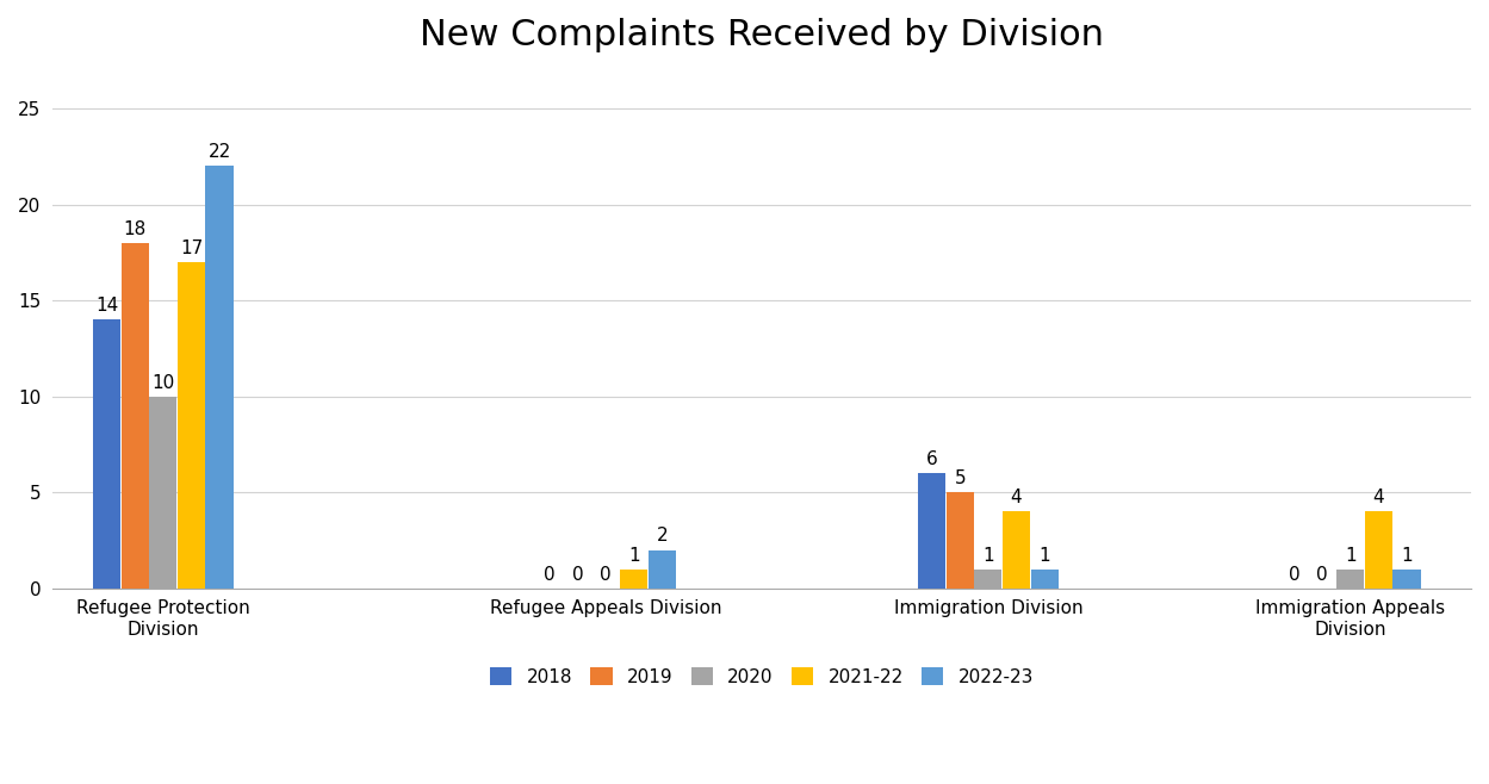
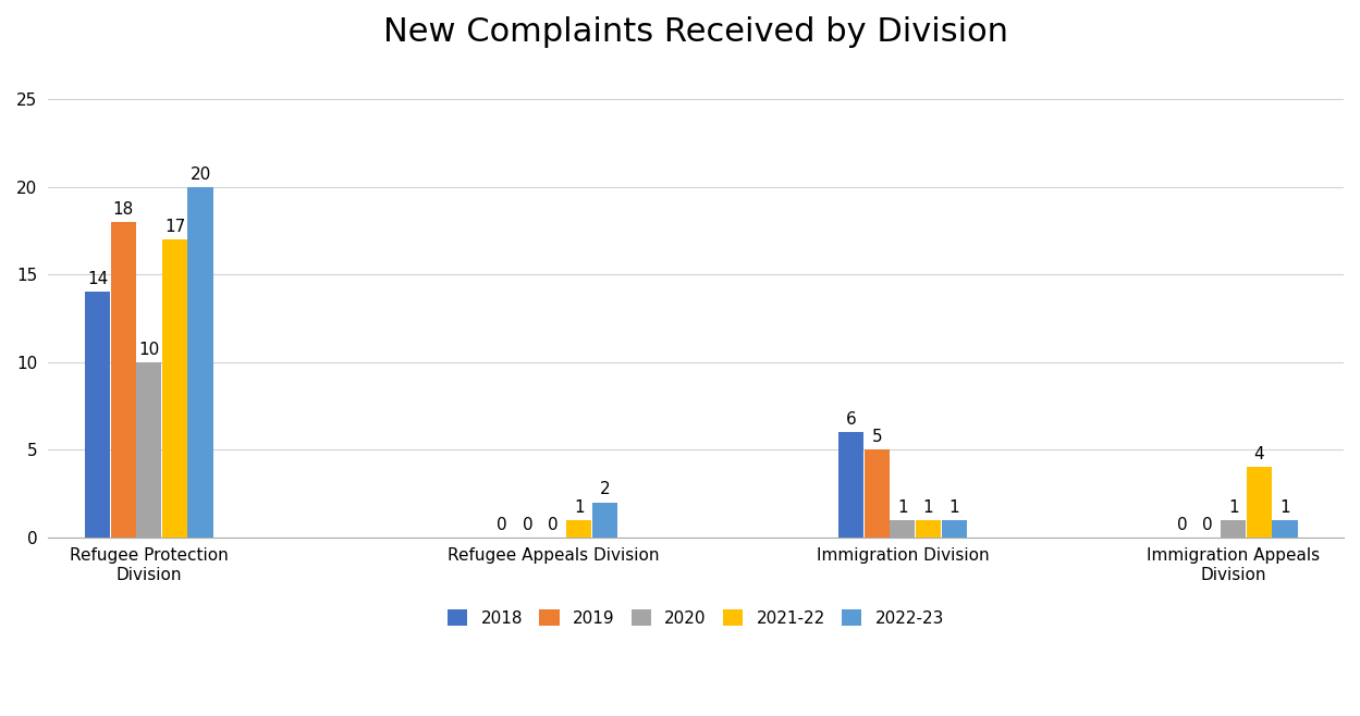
2022-23/Refugee Protection Division: 22 -> 20
2021-22/Immigration Division: 4 -> 1
